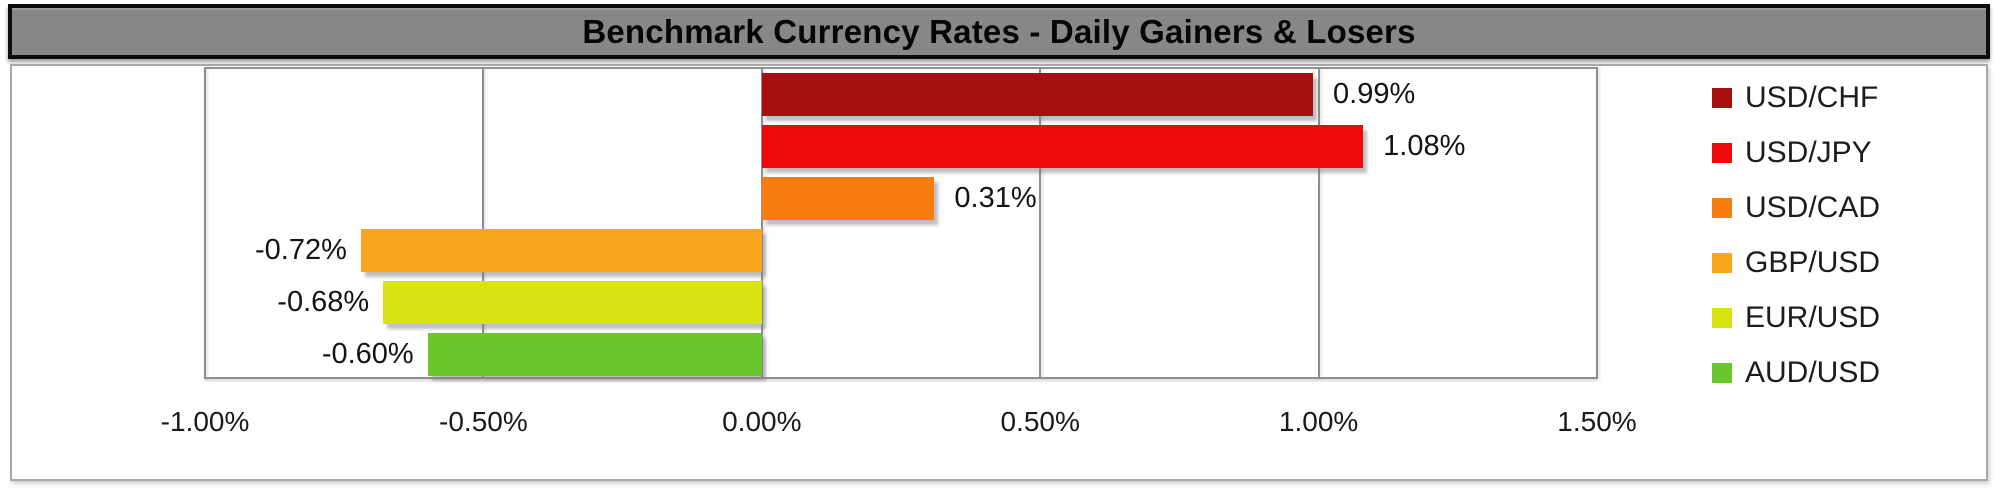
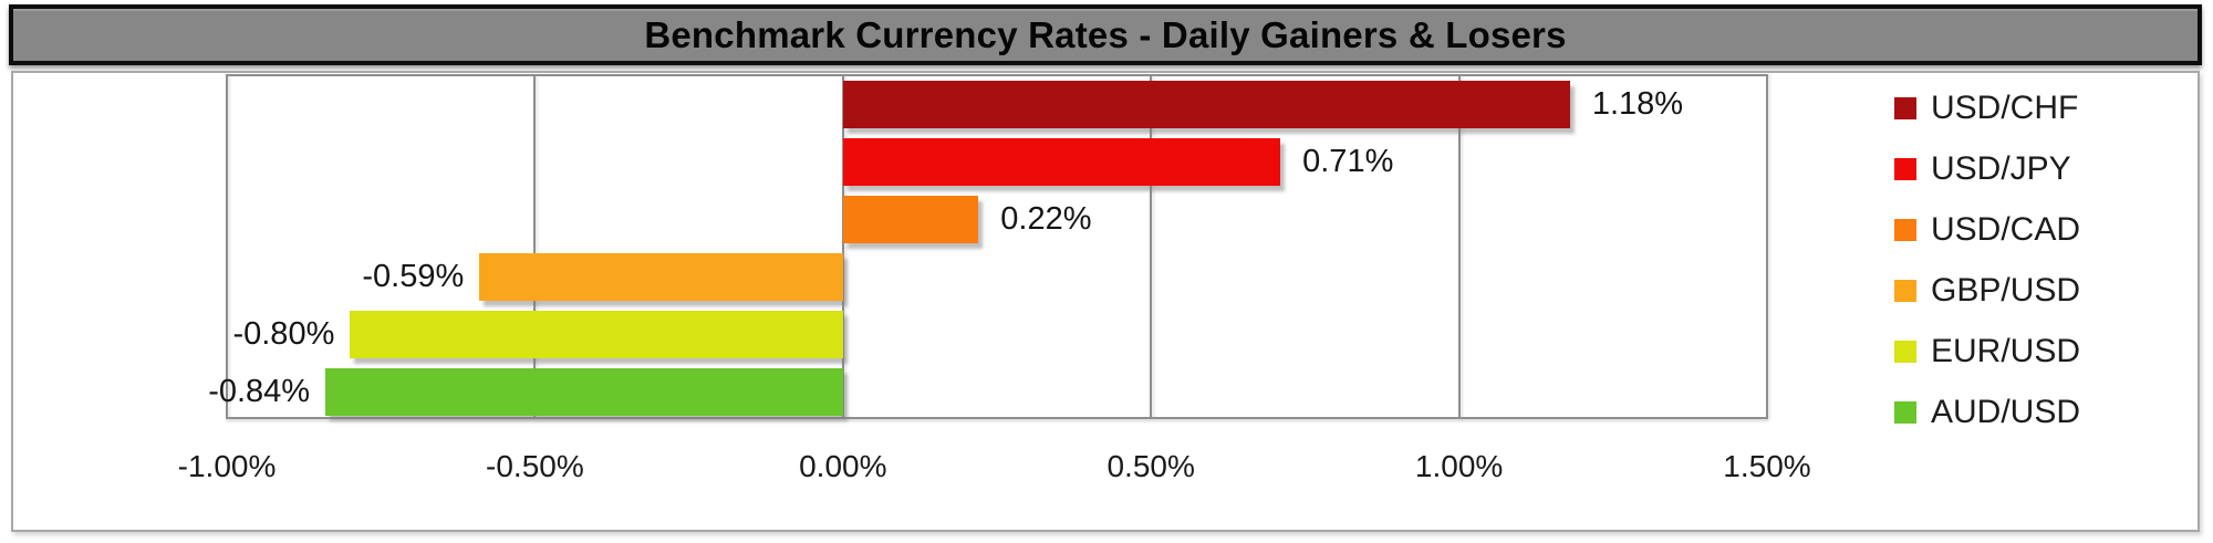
USD/CHF: 0.99% -> 1.18%
USD/JPY: 1.08% -> 0.71%
USD/CAD: 0.31% -> 0.22%
GBP/USD: -0.72% -> -0.59%
EUR/USD: -0.68% -> -0.80%
AUD/USD: -0.60% -> -0.84%
